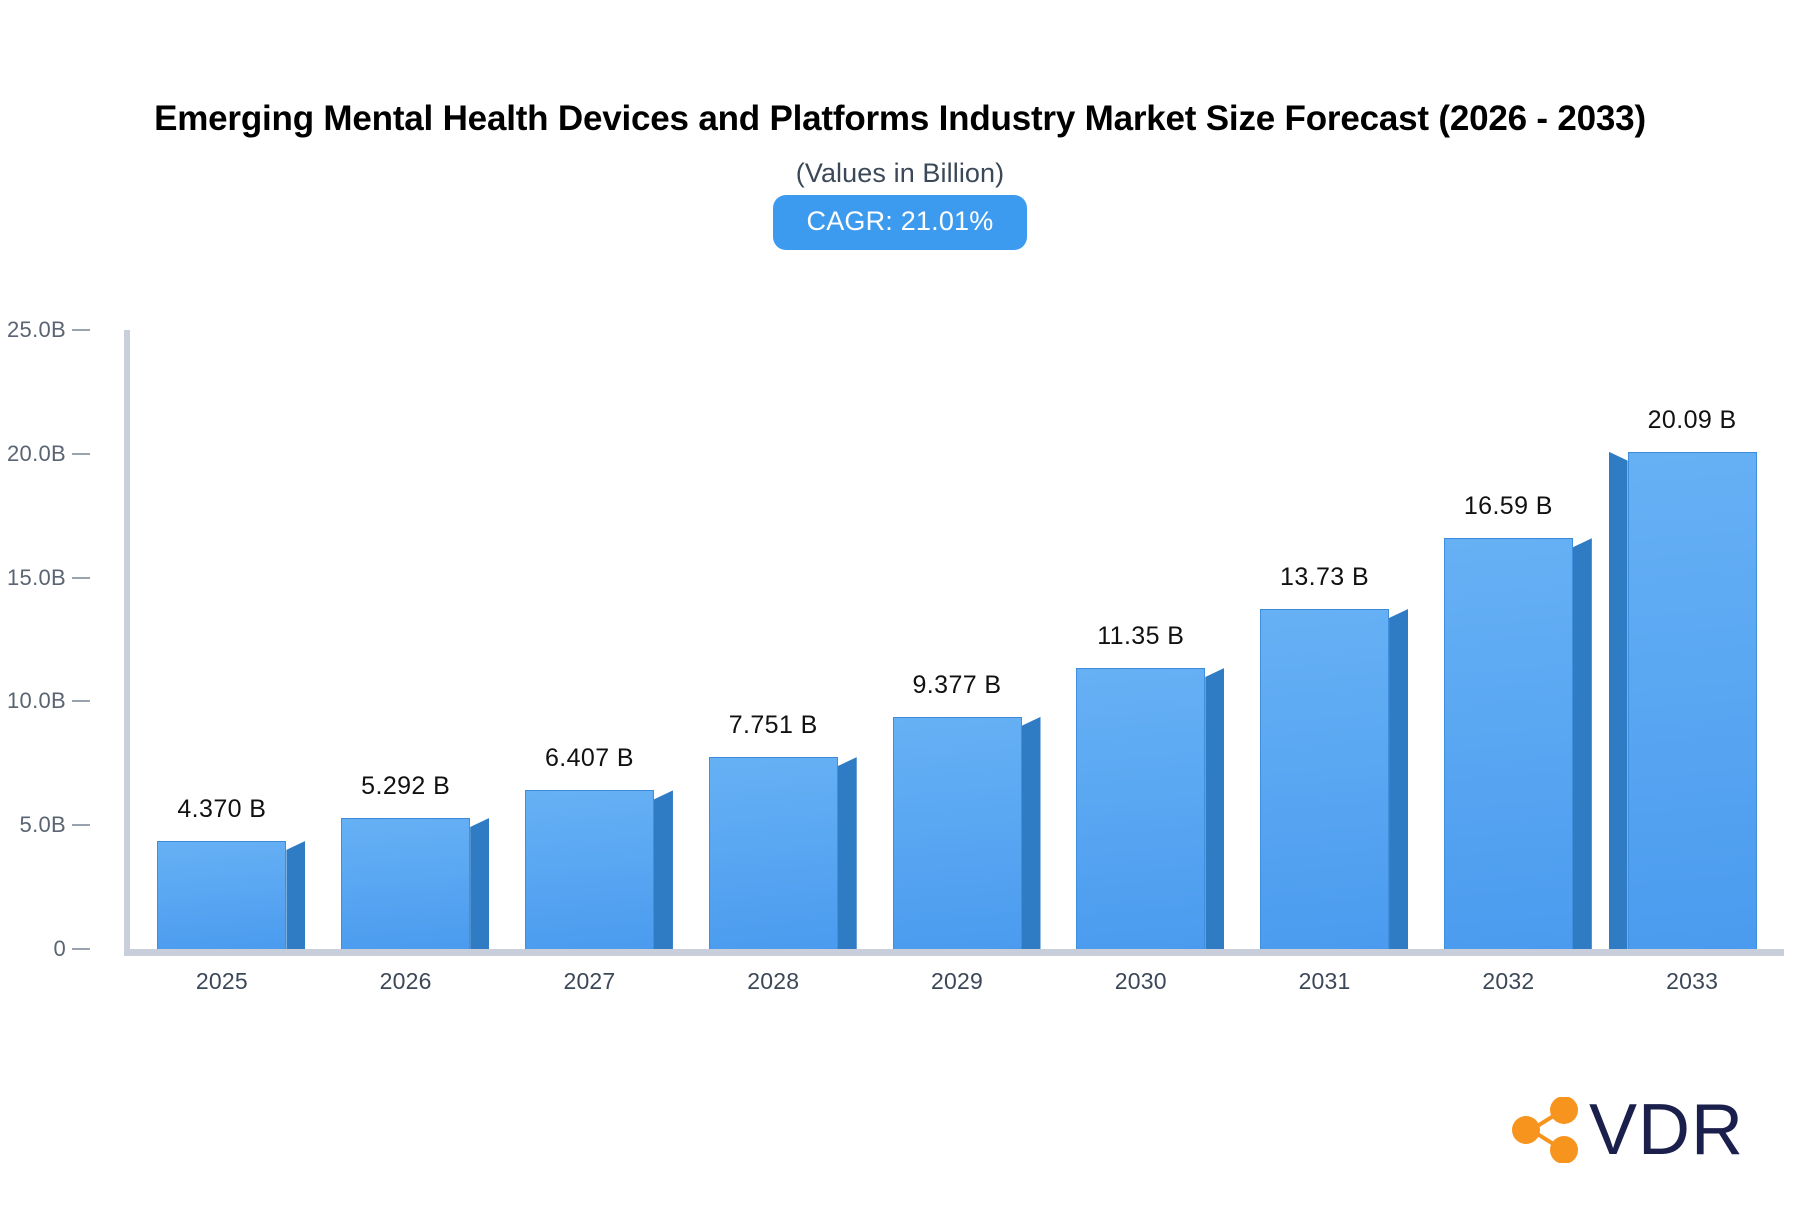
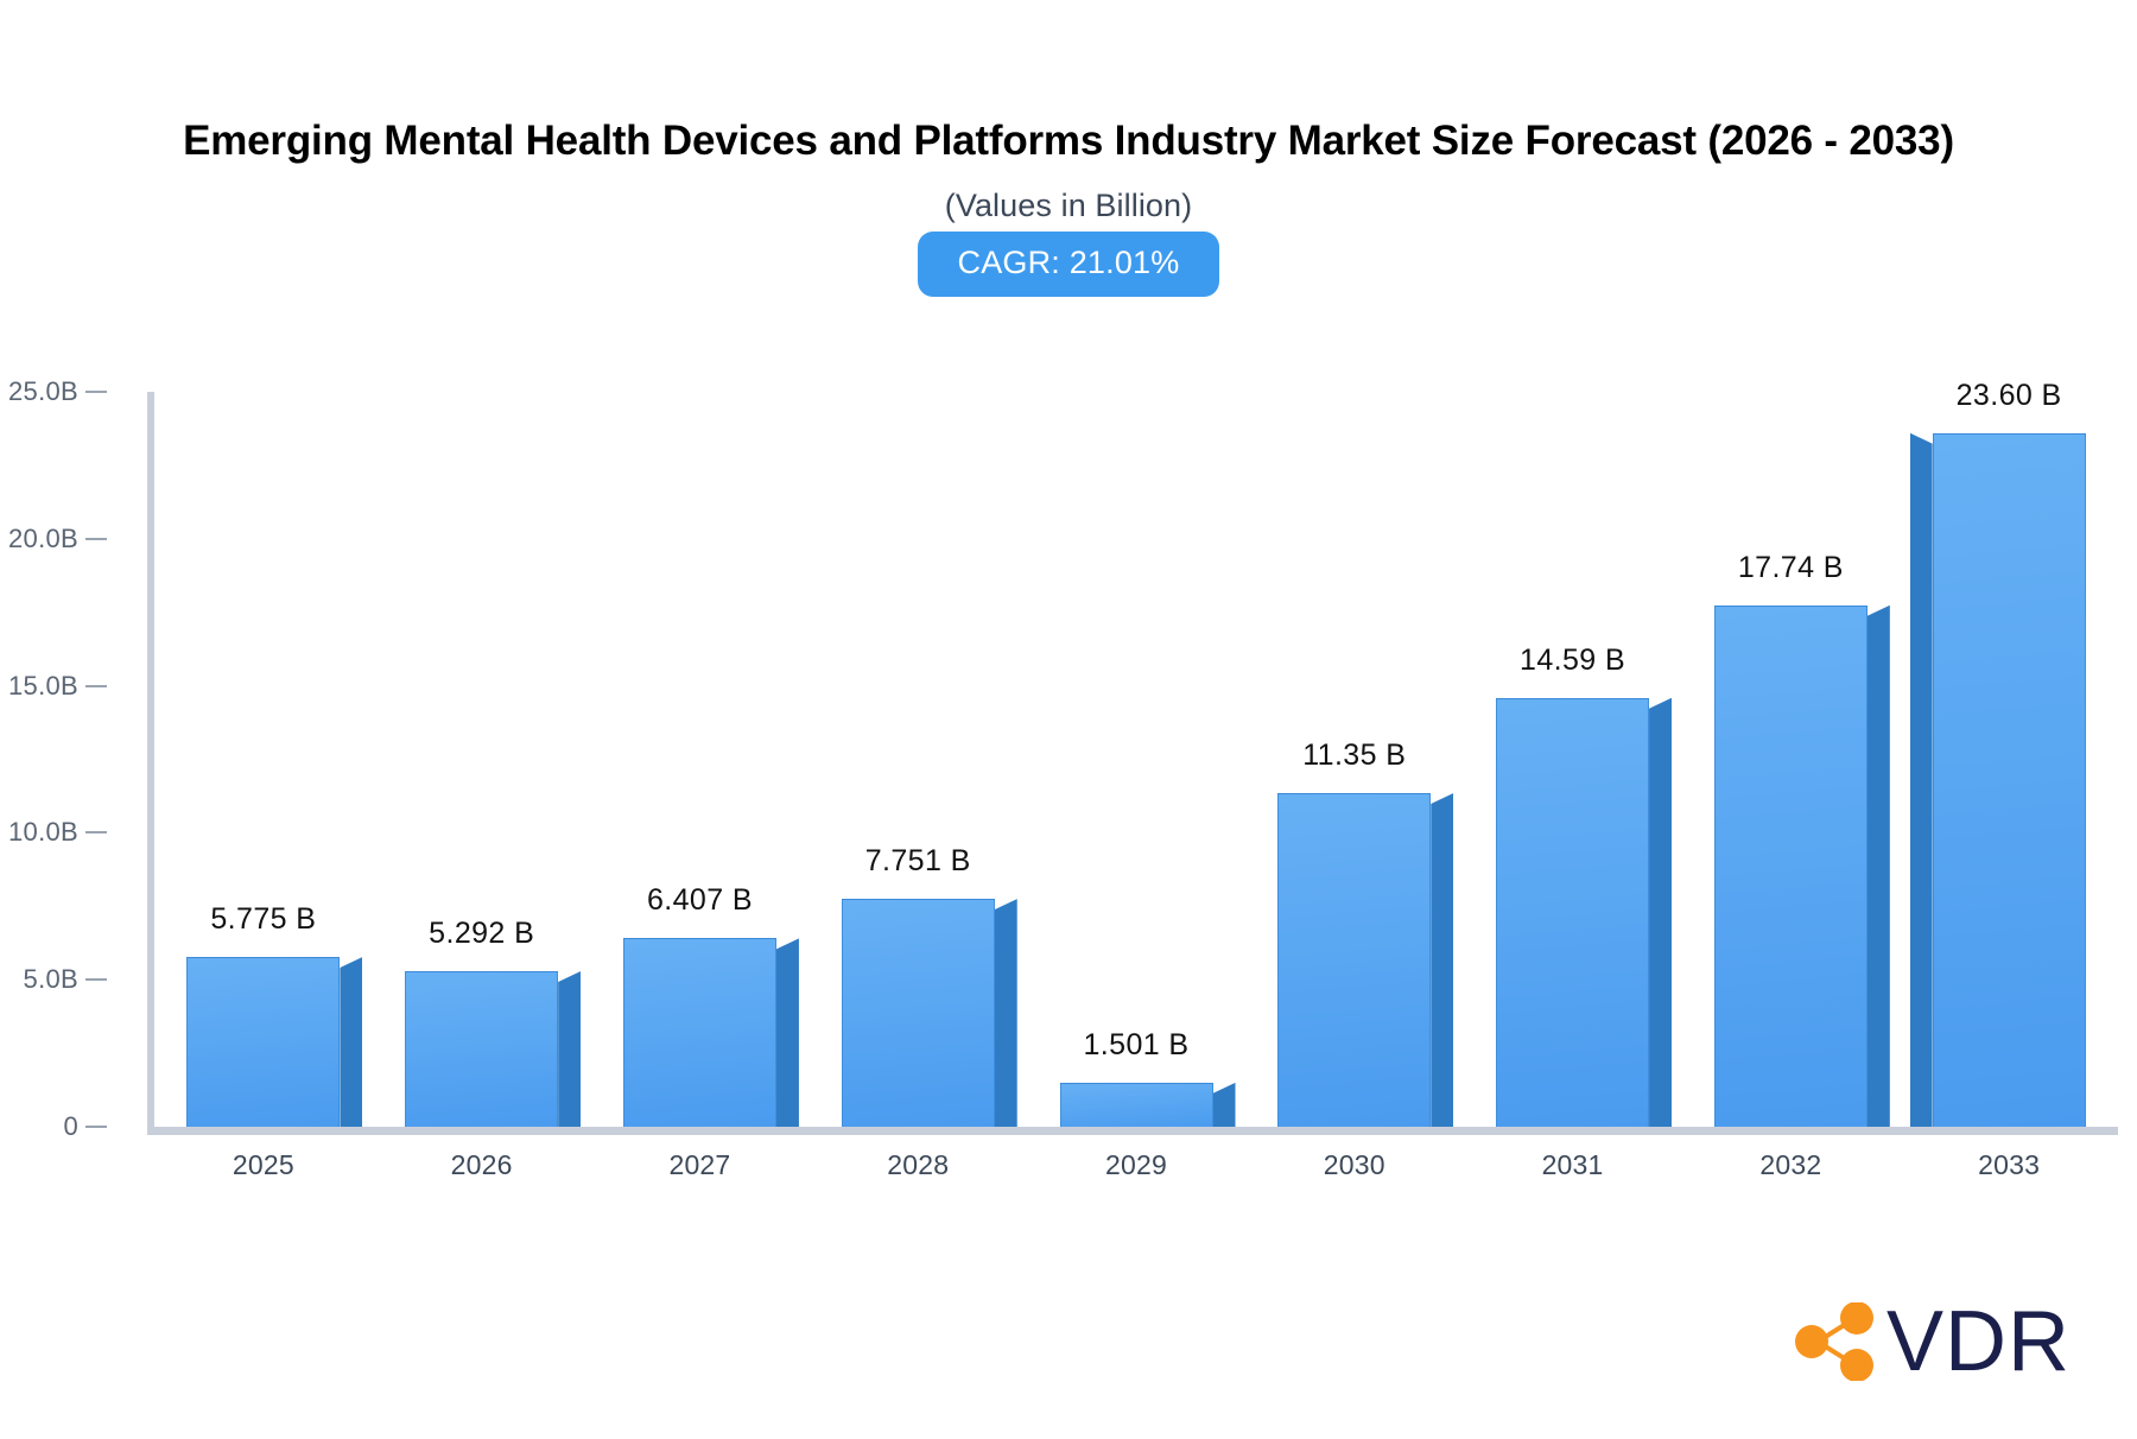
2025: 4.370 -> 5.775
2029: 9.377 -> 1.501
2031: 13.73 -> 14.59
2032: 16.59 -> 17.74
2033: 20.09 -> 23.60
